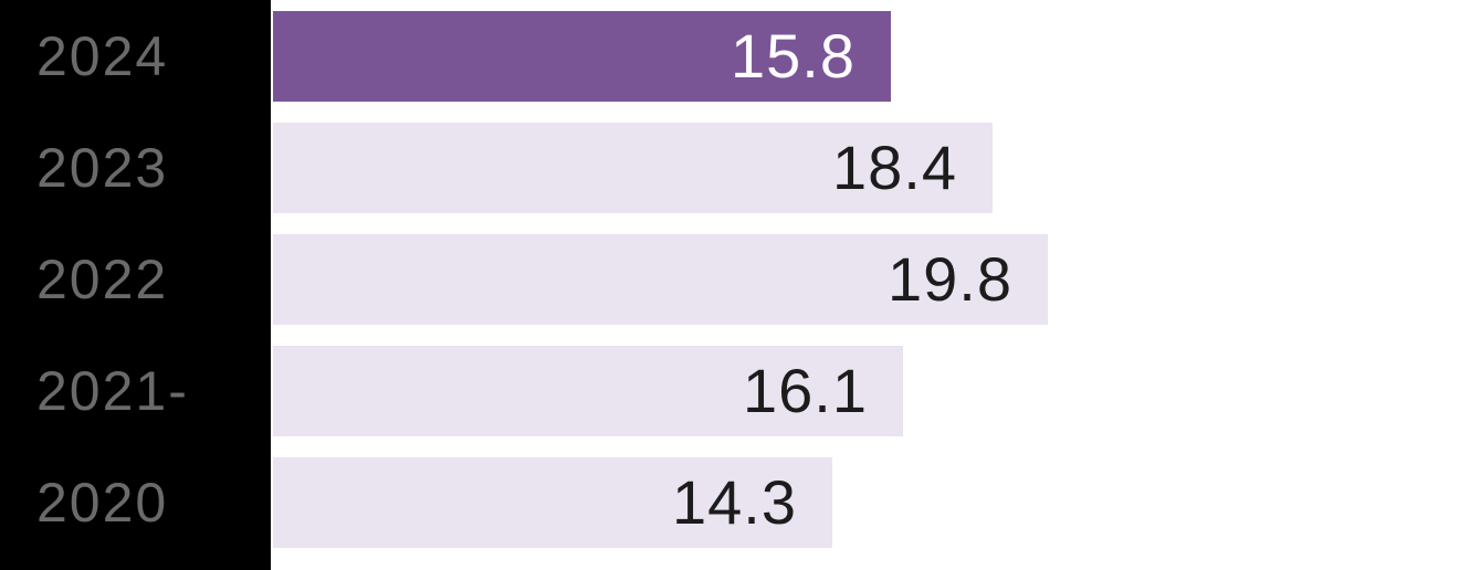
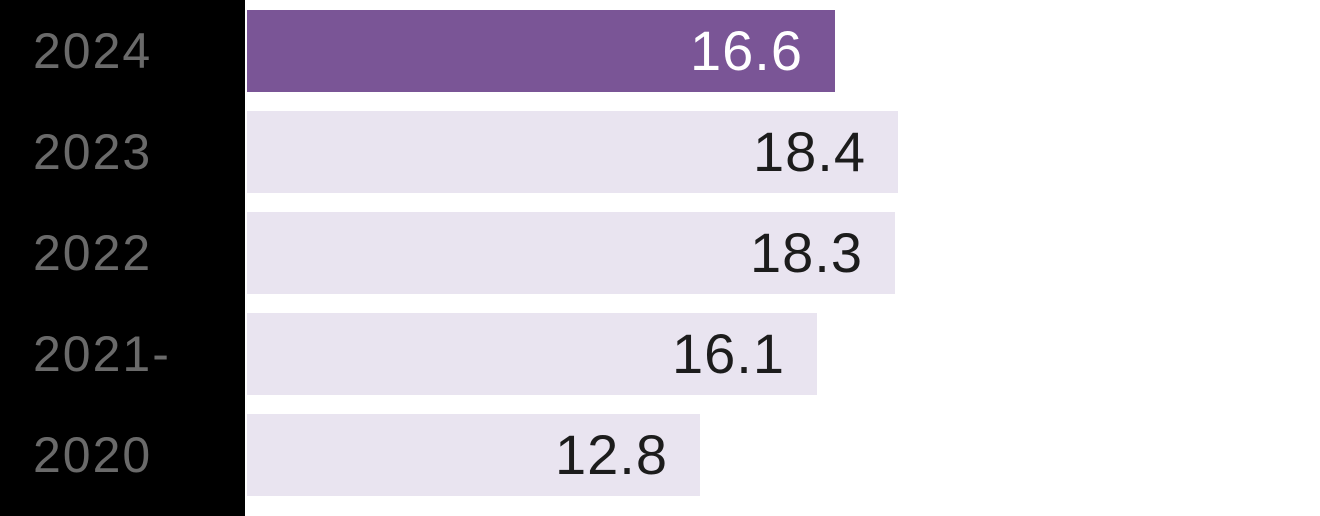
2024: 15.8 -> 16.6
2022: 19.8 -> 18.3
2020: 14.3 -> 12.8
